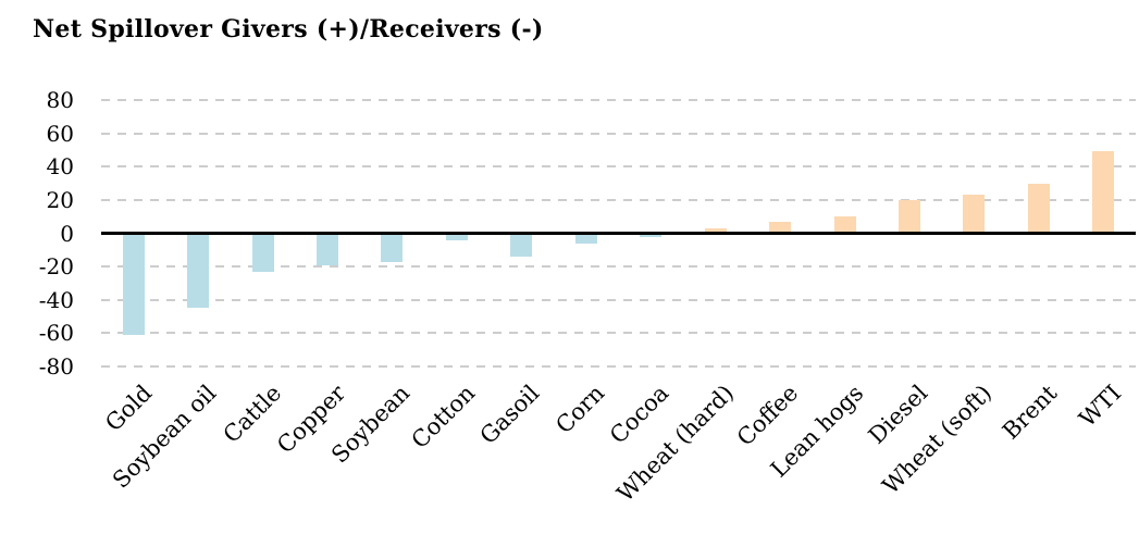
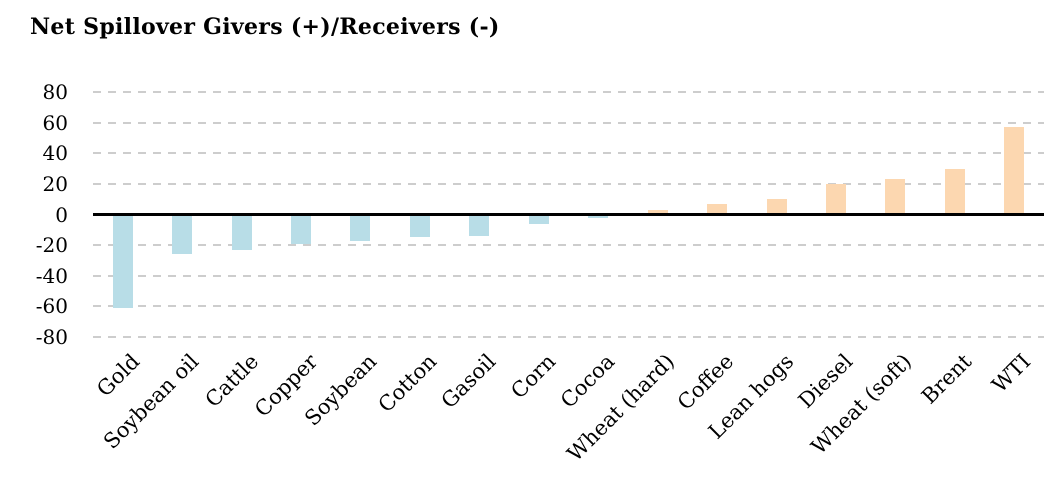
Soybean oil: -45 -> -26
Cotton: -4 -> -15
WTI: 49 -> 57
